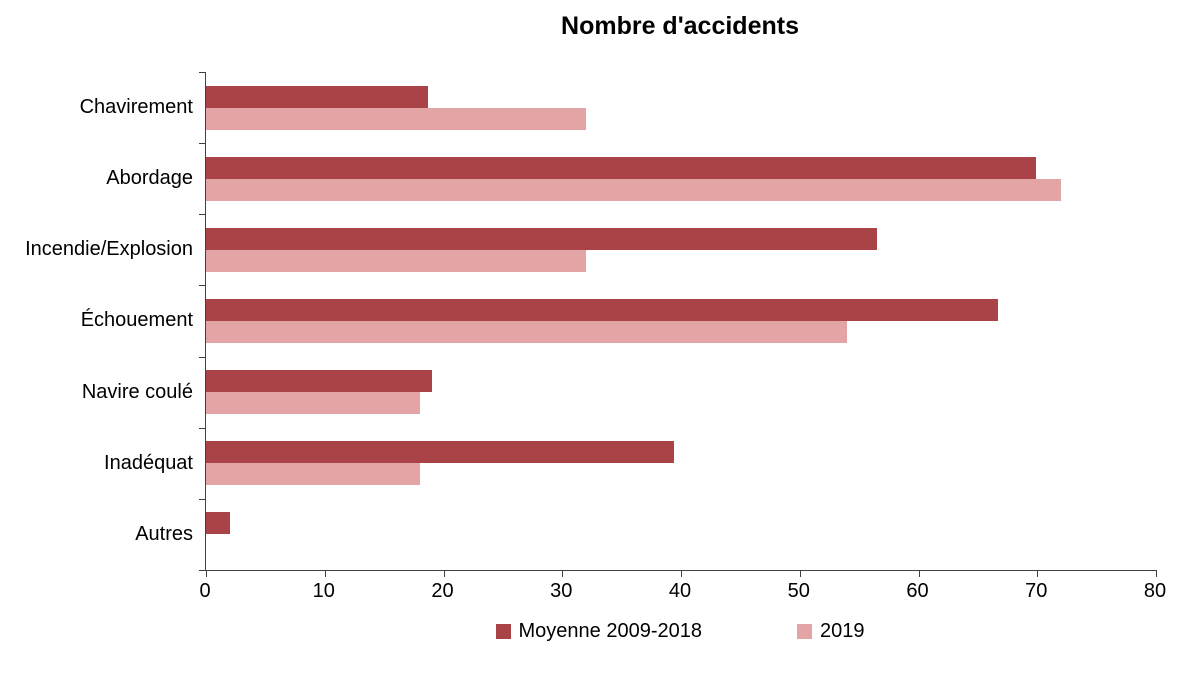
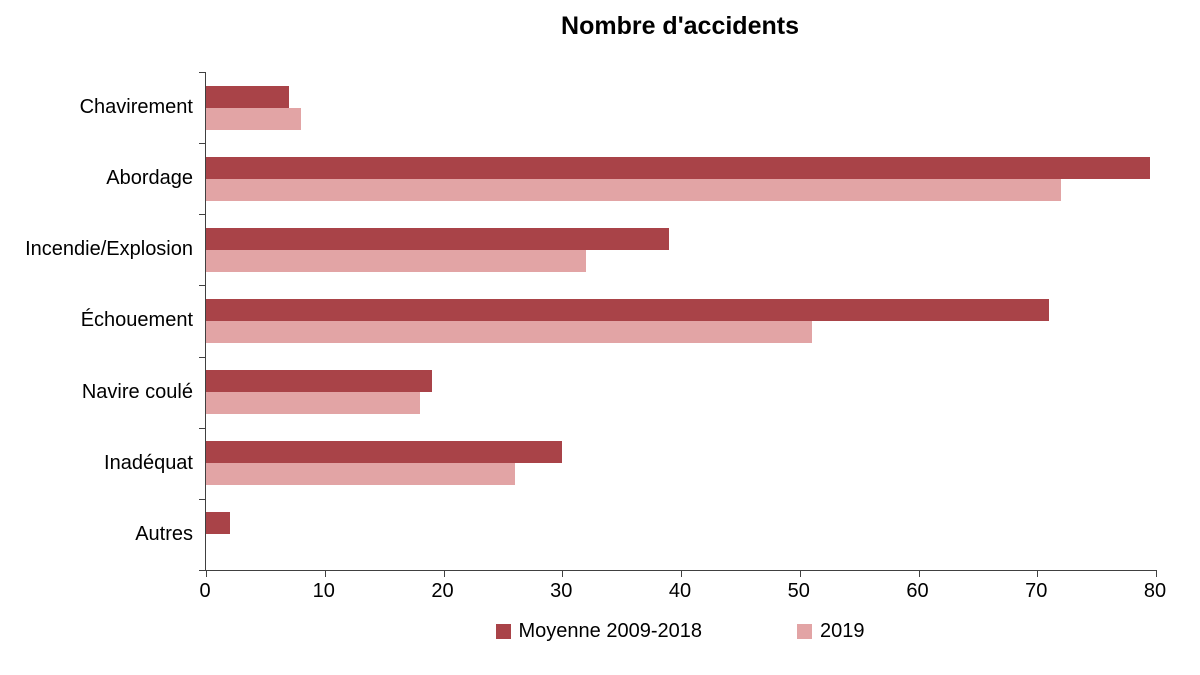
Moyenne 2009-2018/Chavirement: 18.7 -> 7.0
2019/Chavirement: 32 -> 8
Moyenne 2009-2018/Abordage: 69.9 -> 79.5
Moyenne 2009-2018/Incendie/Explosion: 56.5 -> 39.0
Moyenne 2009-2018/Échouement: 66.7 -> 71.0
2019/Échouement: 54 -> 51
Moyenne 2009-2018/Inadéquat: 39.4 -> 30.0
2019/Inadéquat: 18 -> 26
